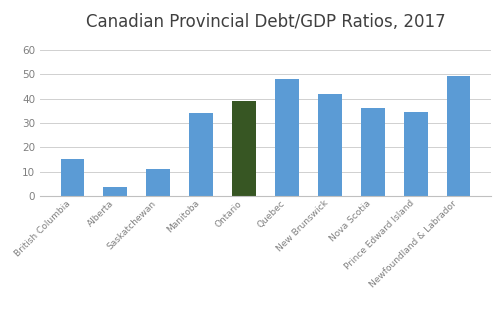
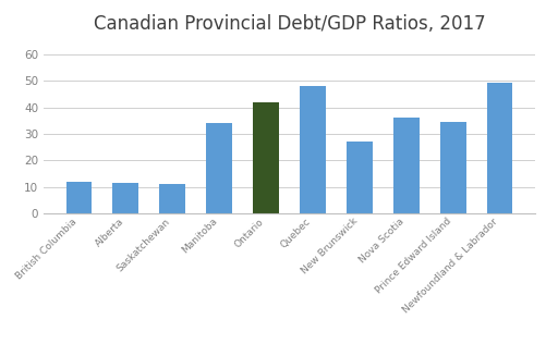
British Columbia: 15.0 -> 12.0
Alberta: 3.5 -> 11.5
Ontario: 39.0 -> 42.0
New Brunswick: 42.0 -> 27.0
